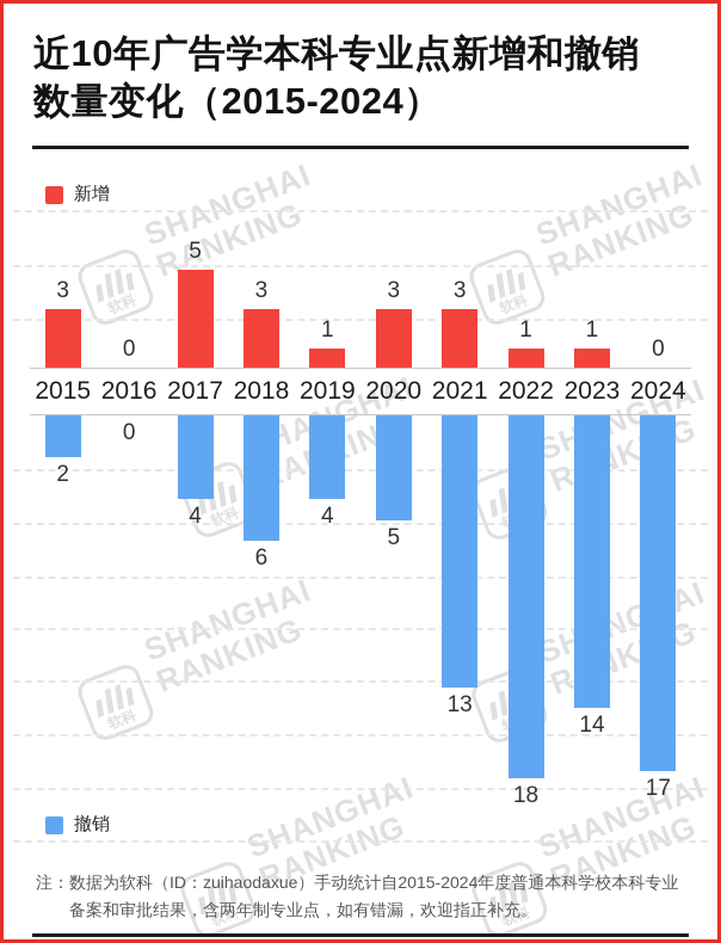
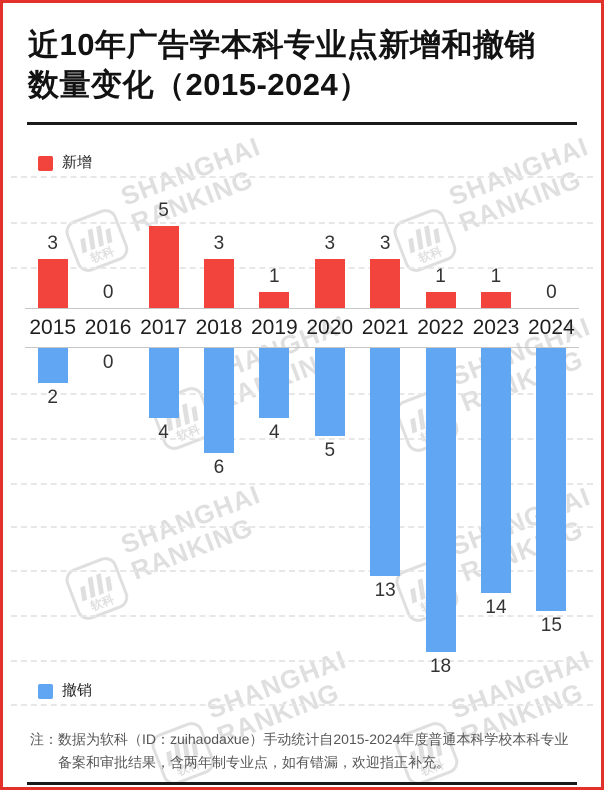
撤销/2024: 17 -> 15
